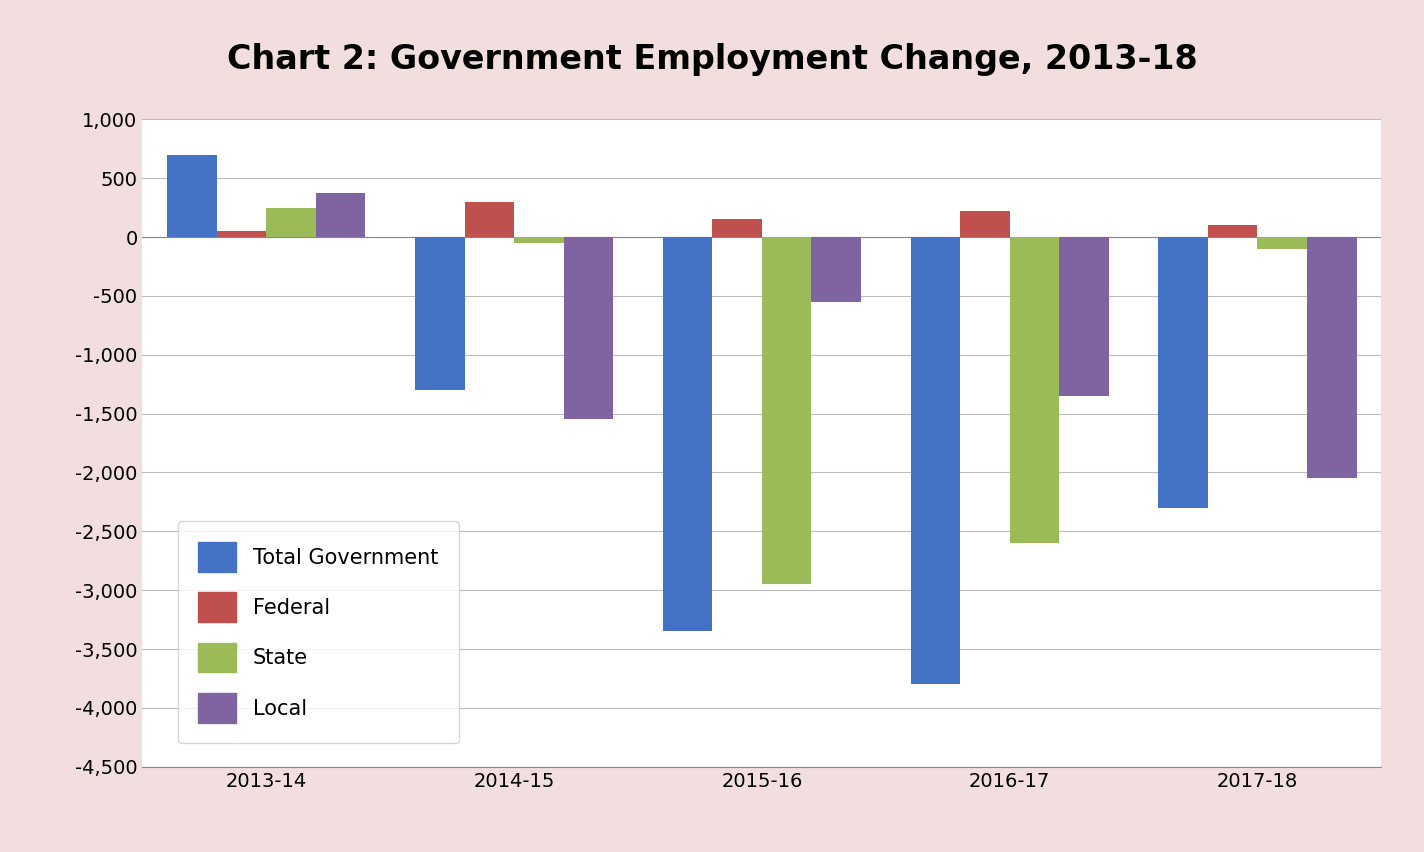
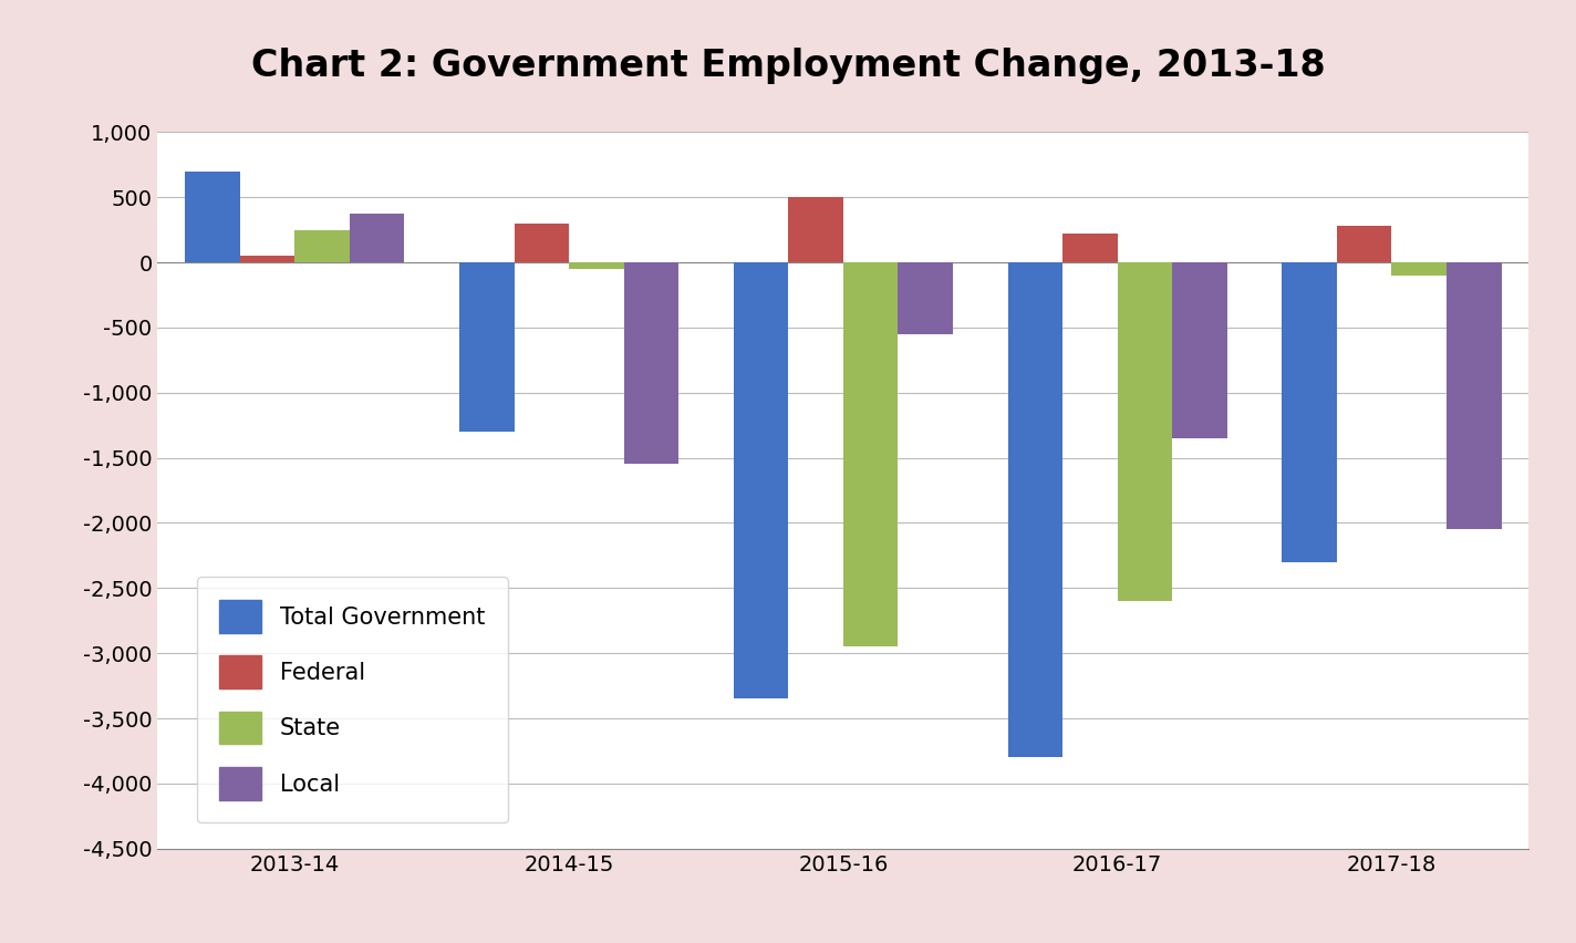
Federal/2015-16: 150 -> 500
Federal/2017-18: 100 -> 280
